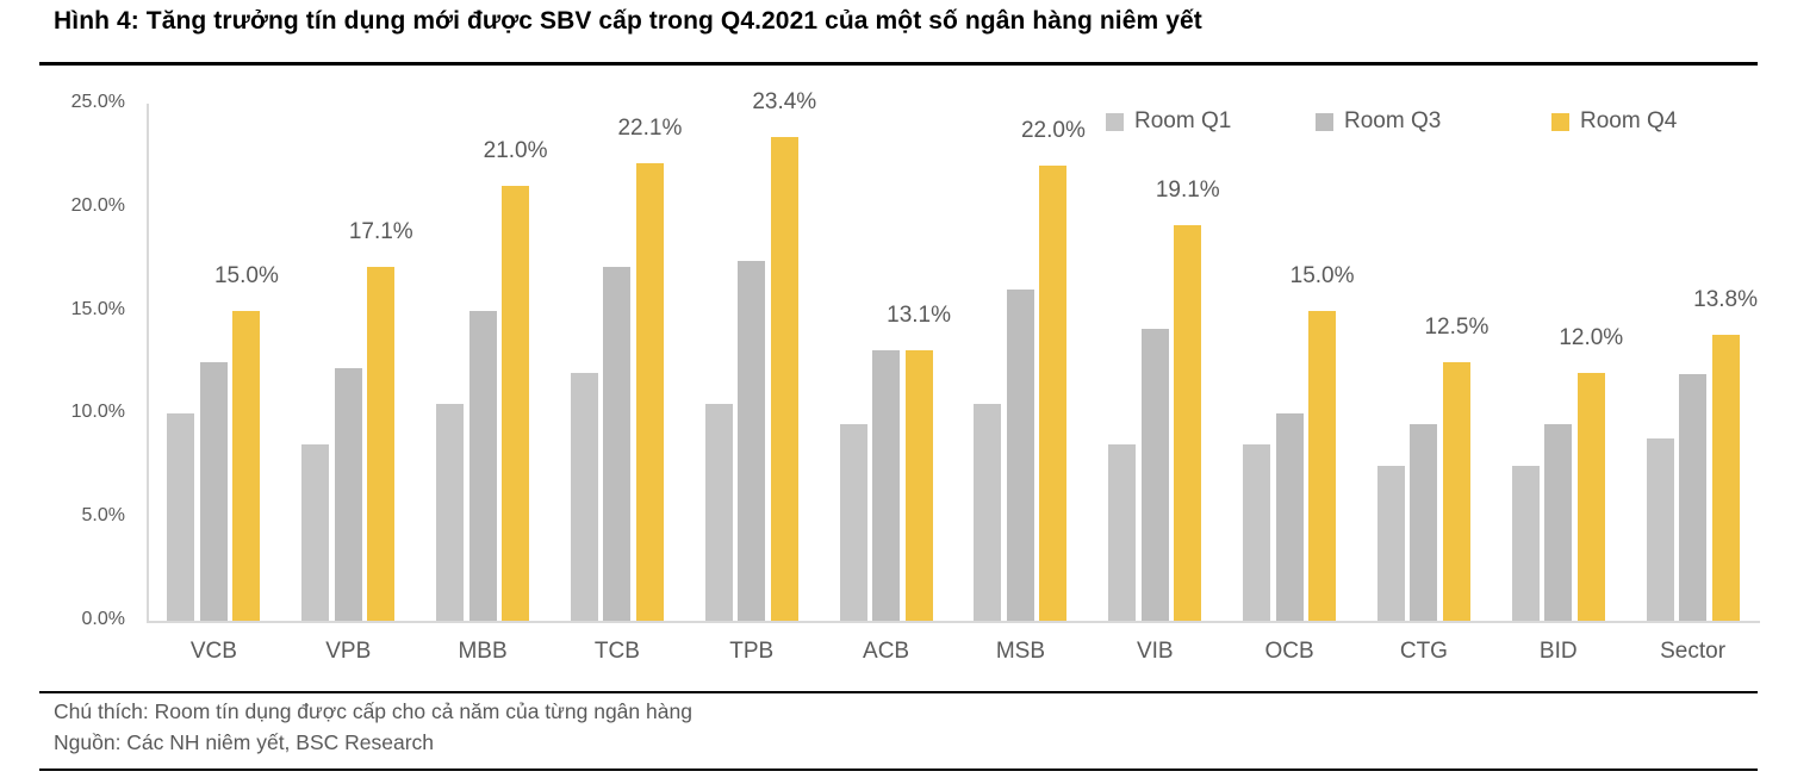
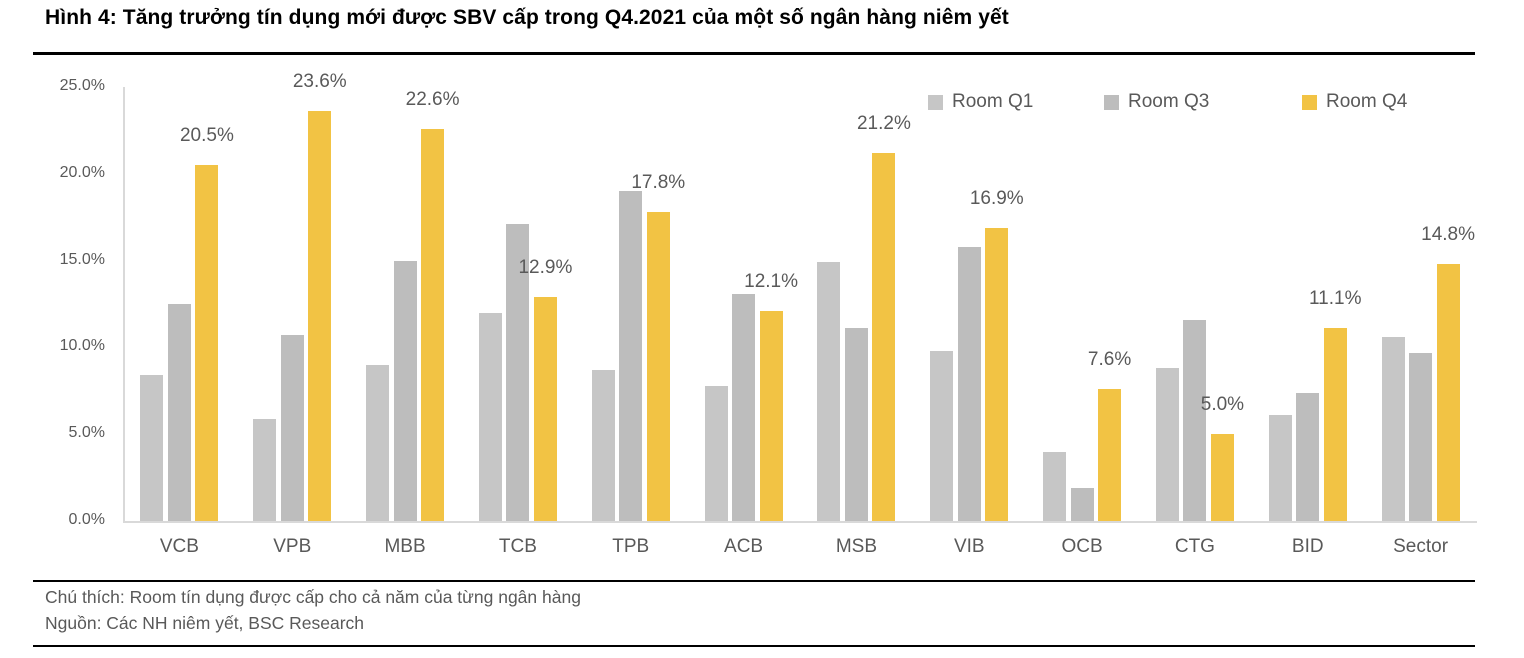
Room Q1/VCB: 10.0% -> 8.4%
Room Q4/VCB: 15.0% -> 20.5%
Room Q1/VPB: 8.5% -> 5.9%
Room Q3/VPB: 12.2% -> 10.7%
Room Q4/VPB: 17.1% -> 23.6%
Room Q1/MBB: 10.5% -> 9.0%
Room Q4/MBB: 21.0% -> 22.6%
Room Q4/TCB: 22.1% -> 12.9%
Room Q1/TPB: 10.5% -> 8.7%
Room Q3/TPB: 17.4% -> 19.0%
Room Q4/TPB: 23.4% -> 17.8%
Room Q1/ACB: 9.5% -> 7.8%
Room Q4/ACB: 13.1% -> 12.1%
Room Q1/MSB: 10.5% -> 14.9%
Room Q3/MSB: 16.0% -> 11.1%
Room Q4/MSB: 22.0% -> 21.2%
Room Q1/VIB: 8.5% -> 9.8%
Room Q3/VIB: 14.1% -> 15.8%
Room Q4/VIB: 19.1% -> 16.9%
Room Q1/OCB: 8.5% -> 4.0%
Room Q3/OCB: 10.0% -> 1.9%
Room Q4/OCB: 15.0% -> 7.6%
Room Q1/CTG: 7.5% -> 8.8%
Room Q3/CTG: 9.5% -> 11.6%
Room Q4/CTG: 12.5% -> 5.0%
Room Q1/BID: 7.5% -> 6.1%
Room Q3/BID: 9.5% -> 7.4%
Room Q4/BID: 12.0% -> 11.1%
Room Q1/Sector: 8.8% -> 10.6%
Room Q3/Sector: 11.9% -> 9.7%
Room Q4/Sector: 13.8% -> 14.8%
